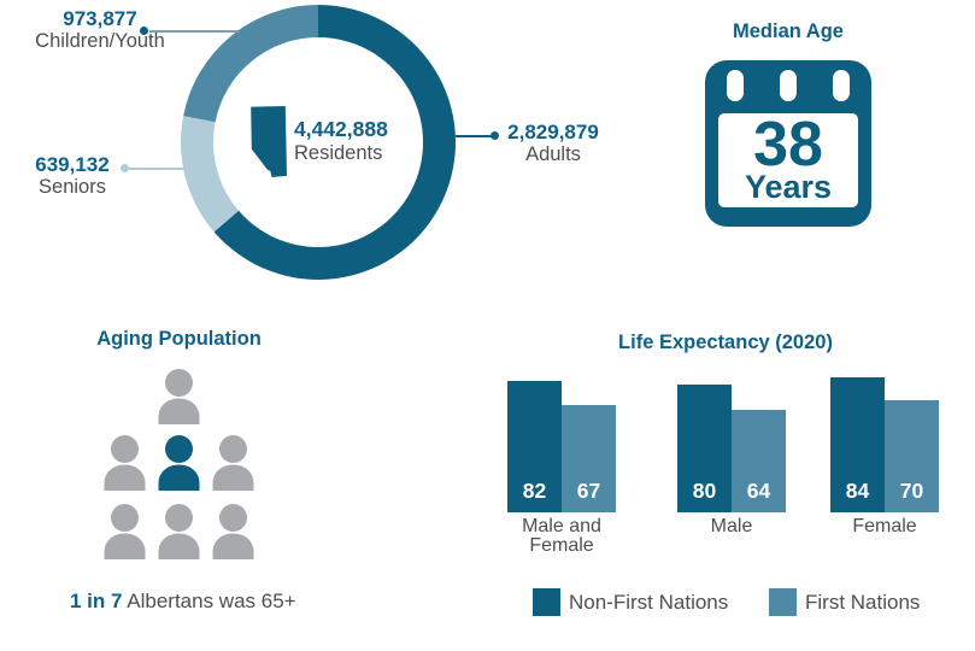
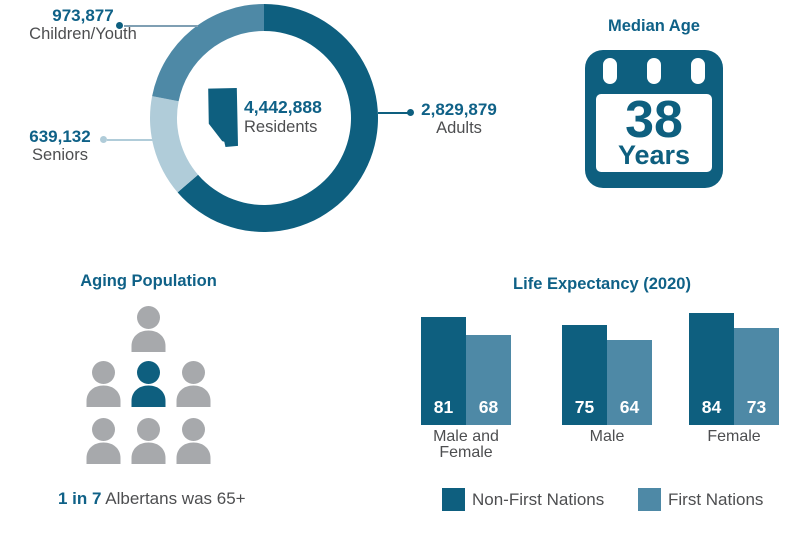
Life Expectancy (2020)/Non-First Nations/Male and Female: 82 -> 81
Life Expectancy (2020)/First Nations/Male and Female: 67 -> 68
Life Expectancy (2020)/Non-First Nations/Male: 80 -> 75
Life Expectancy (2020)/First Nations/Female: 70 -> 73
